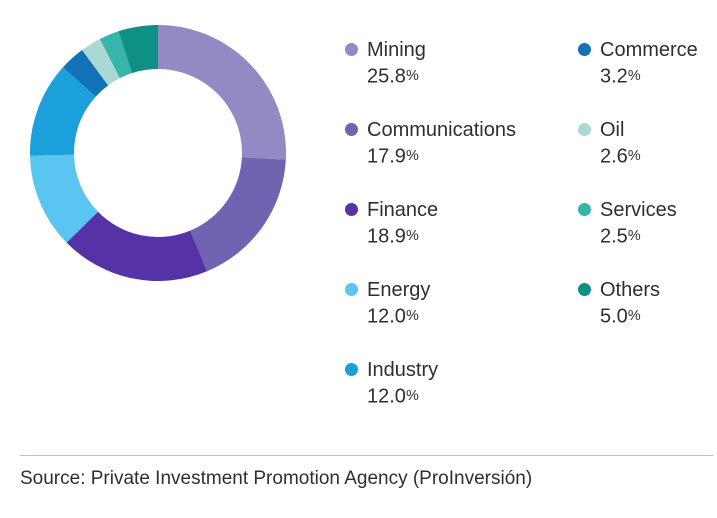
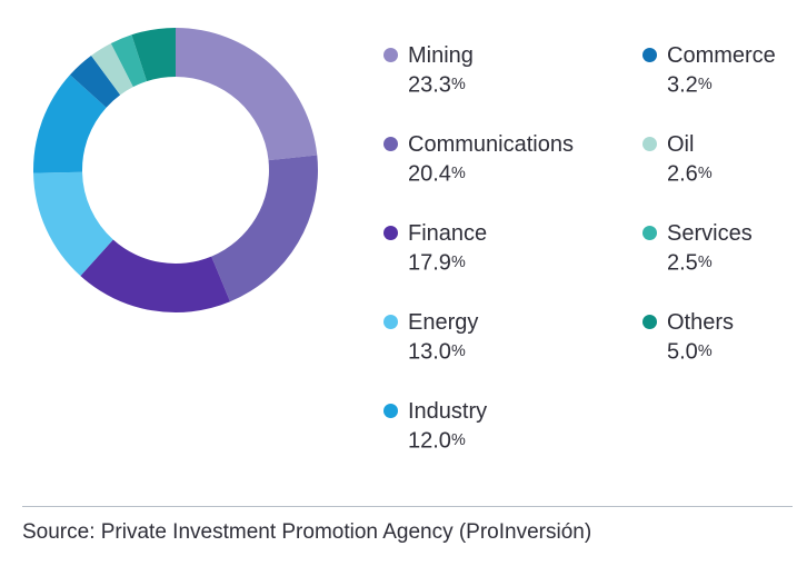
Mining: 25.8 -> 23.3
Communications: 17.9 -> 20.4
Finance: 18.9 -> 17.9
Energy: 12.0 -> 13.0
